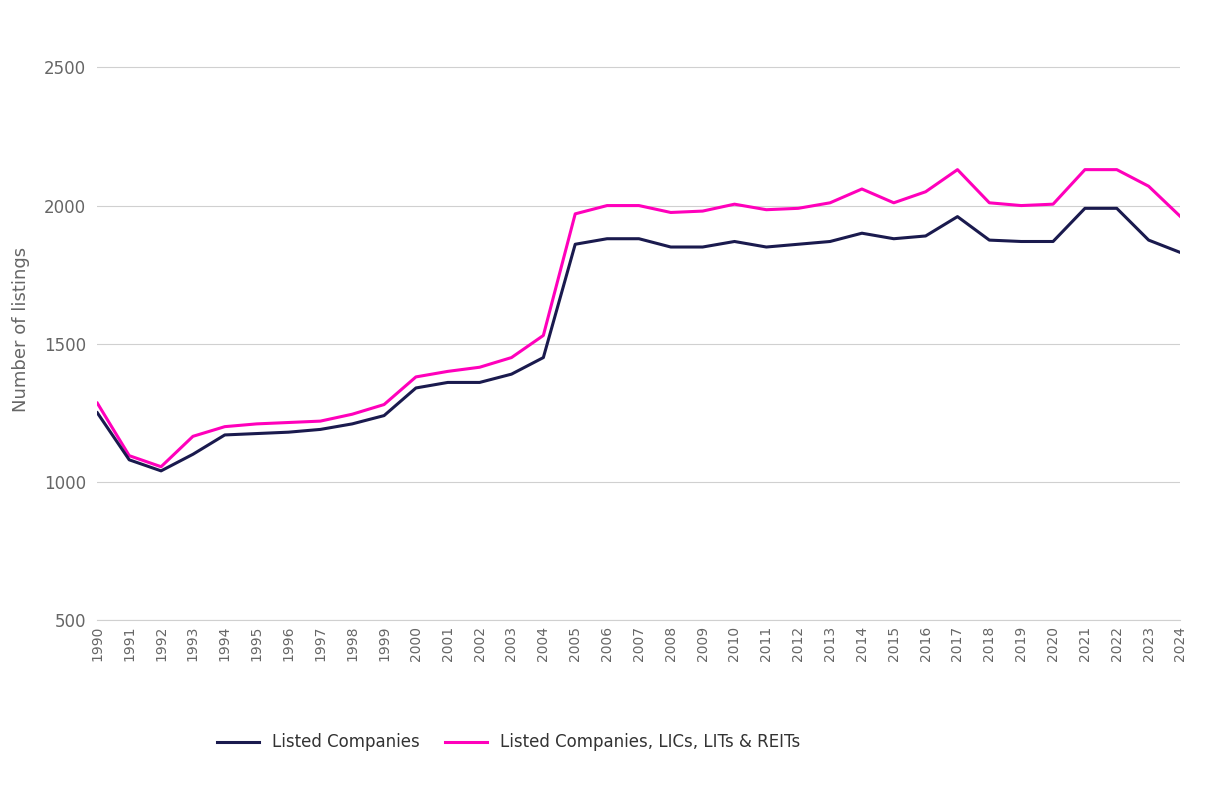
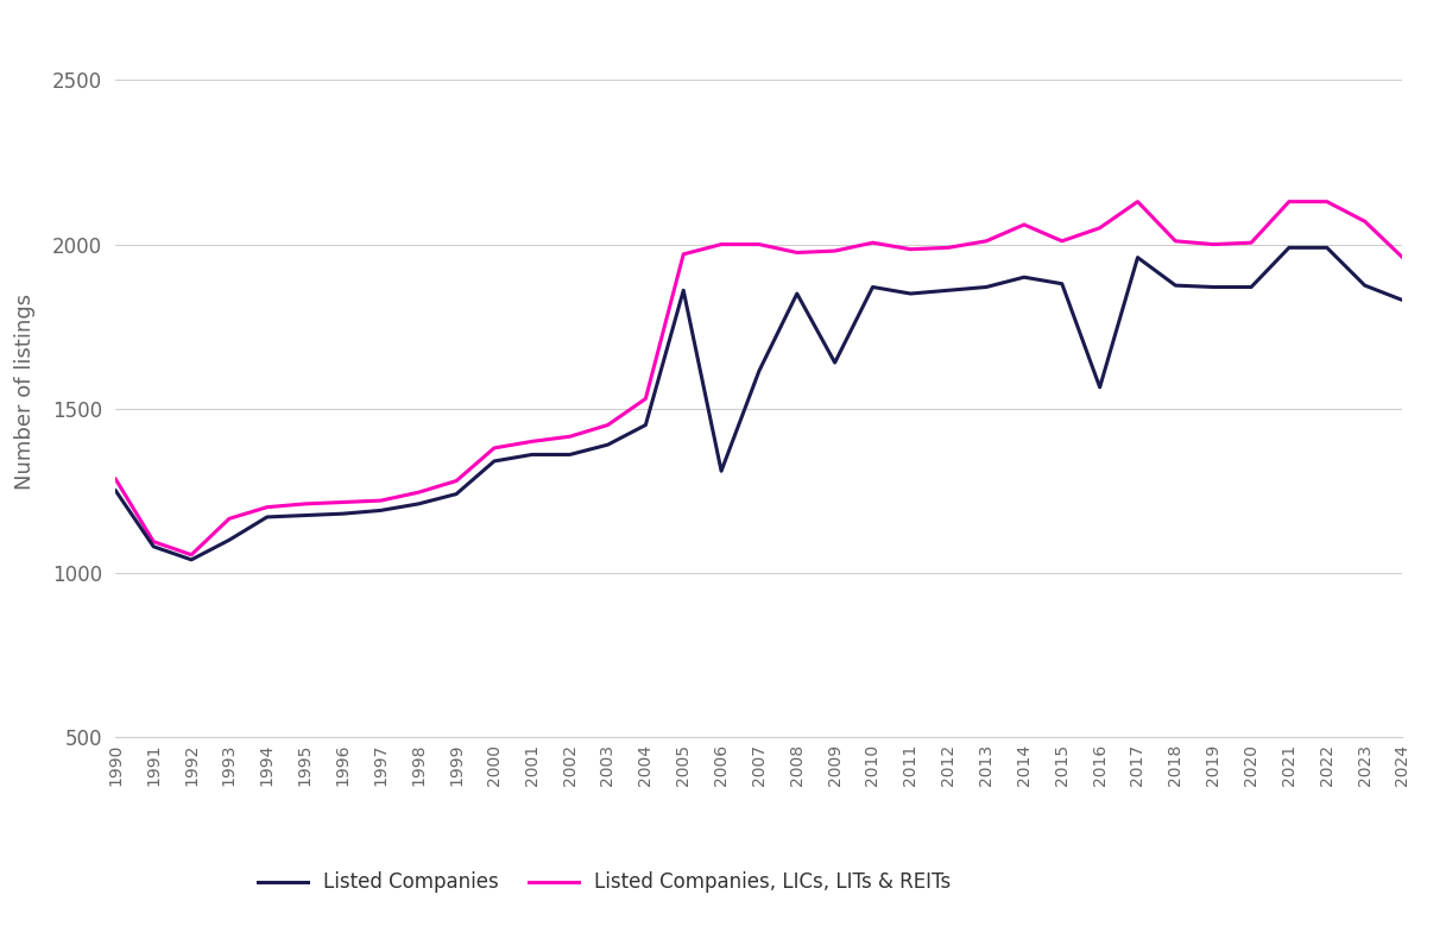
Listed Companies/2006: 1880 -> 1310
Listed Companies/2007: 1880 -> 1615
Listed Companies/2009: 1850 -> 1640
Listed Companies/2016: 1890 -> 1565
